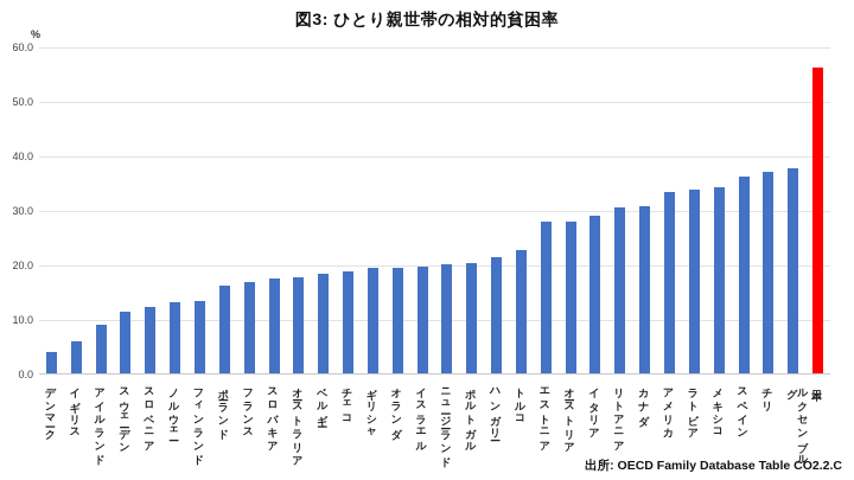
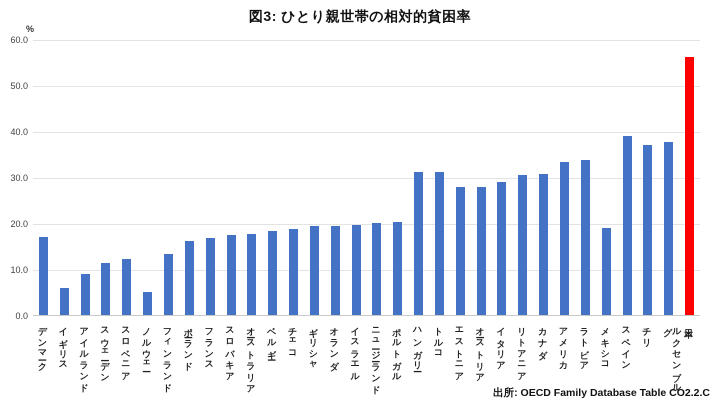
デンマーク: 4 -> 17
ノルウェー: 13 -> 5
ハンガリー: 21 -> 31
トルコ: 23 -> 31
メキシコ: 34 -> 19
スペイン: 36 -> 39
